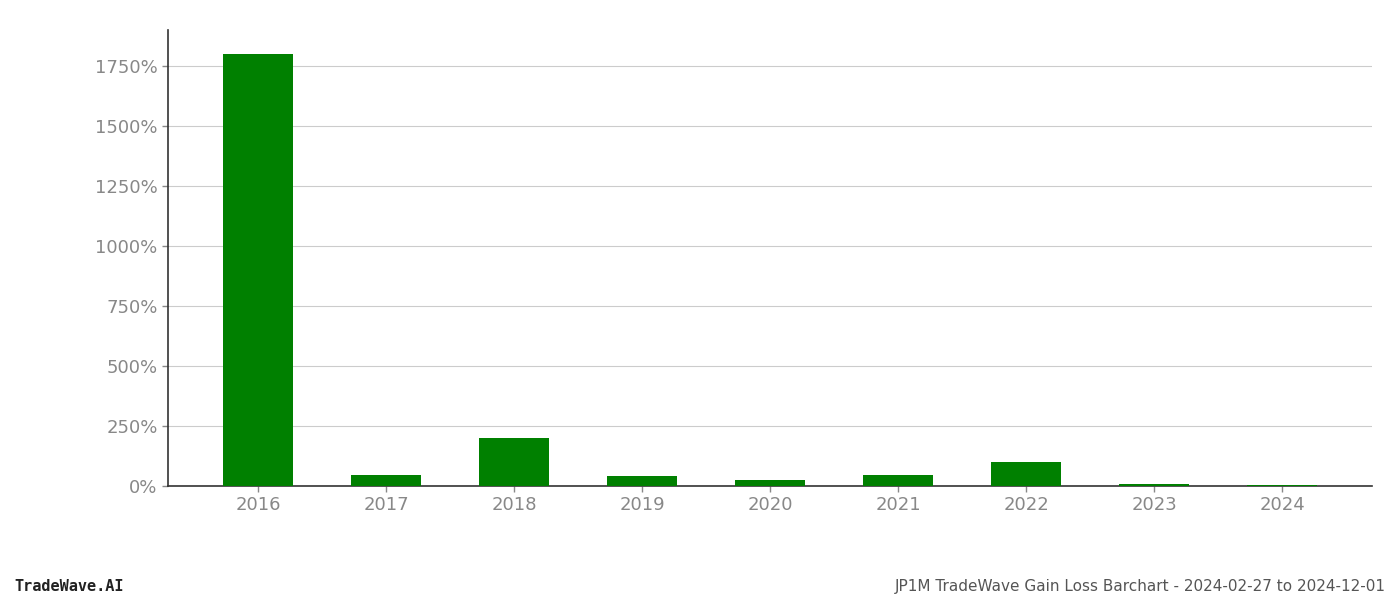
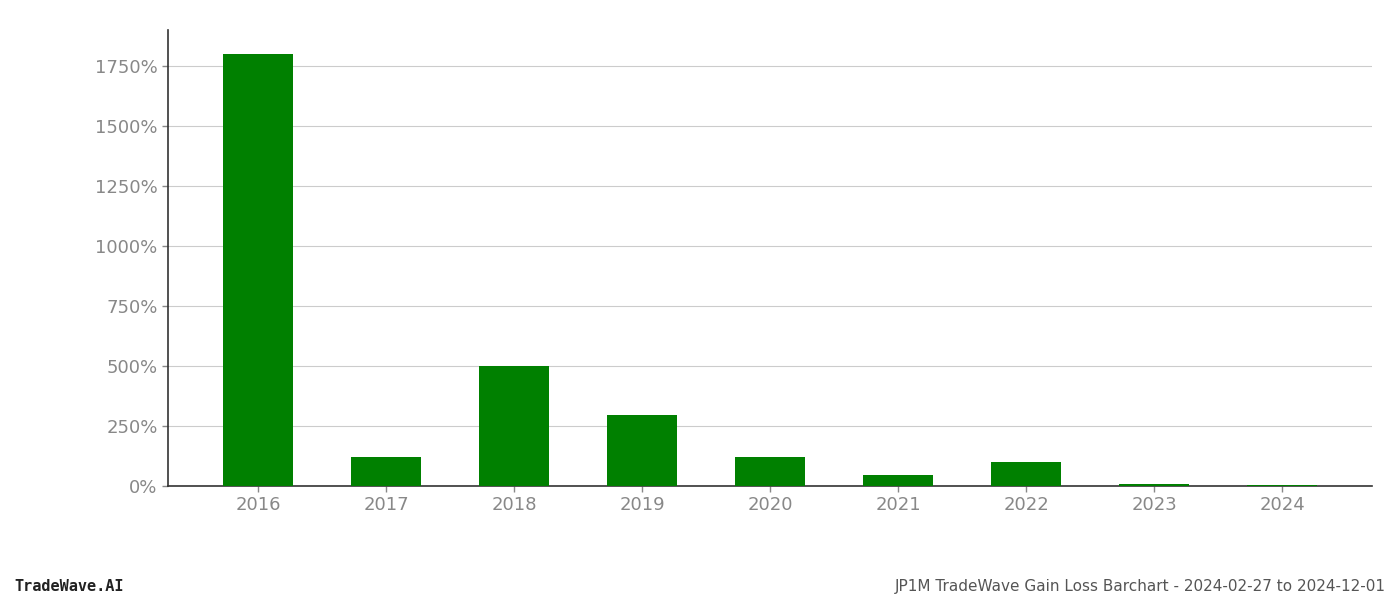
2017: 45% -> 120%
2018: 200% -> 500%
2019: 40% -> 295%
2020: 25% -> 120%
